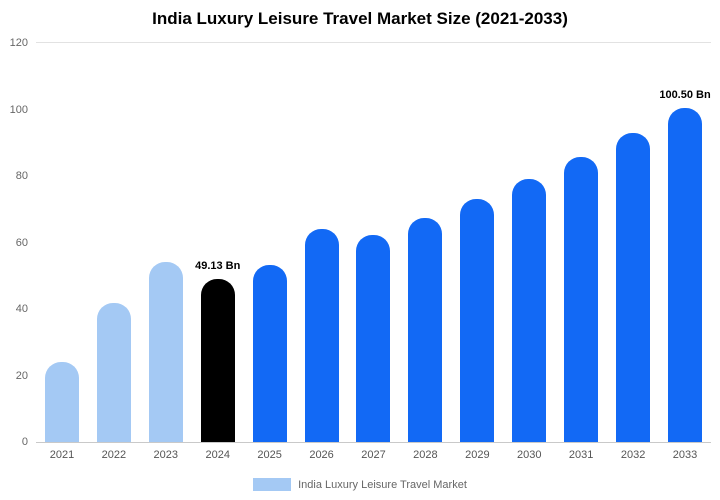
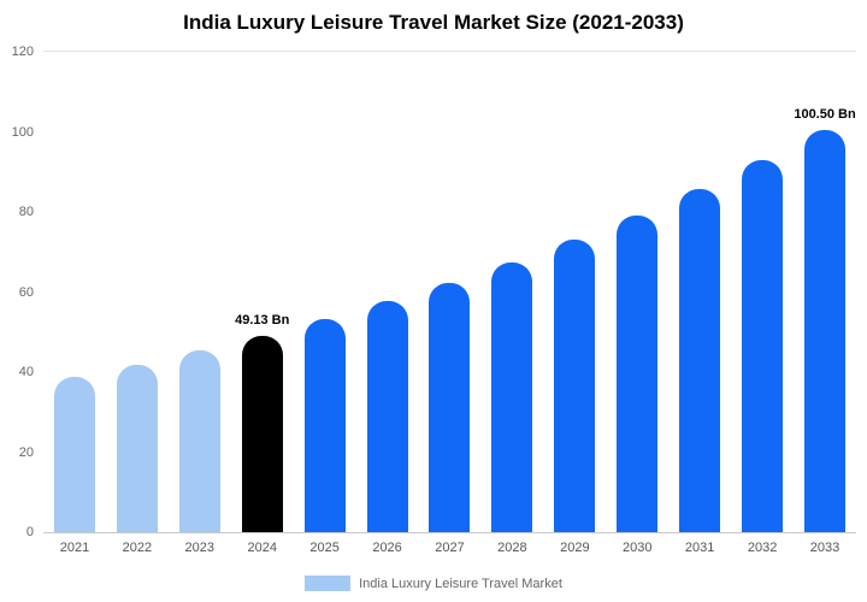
2021: 24 -> 39
2023: 54 -> 45
2026: 64 -> 58
